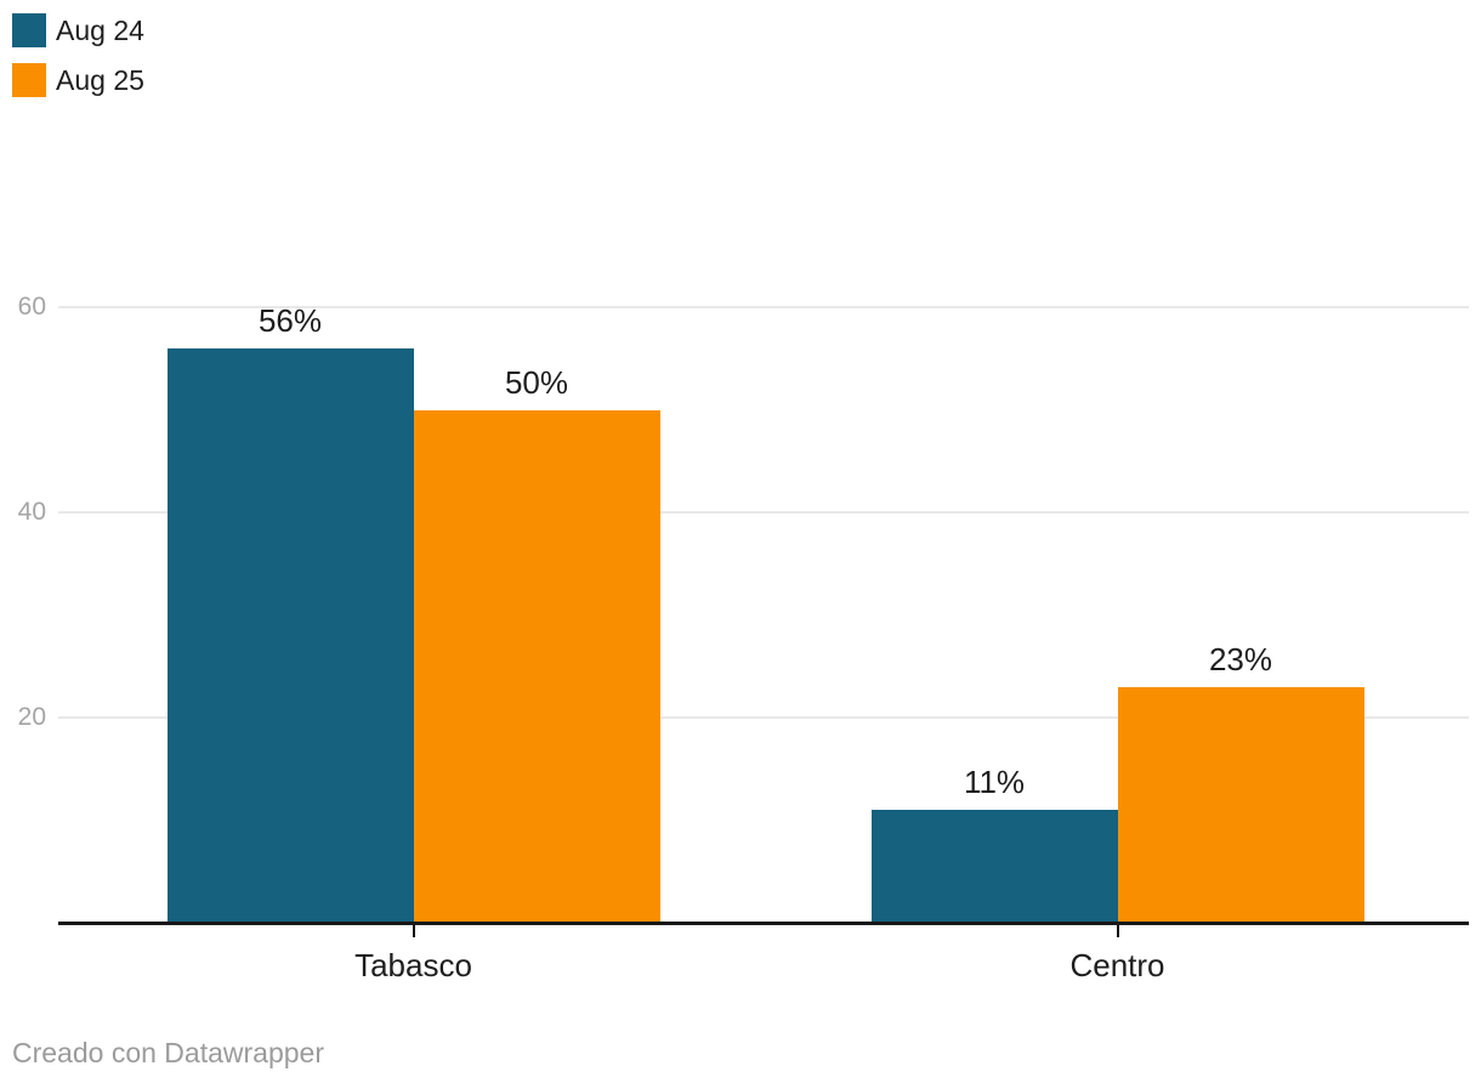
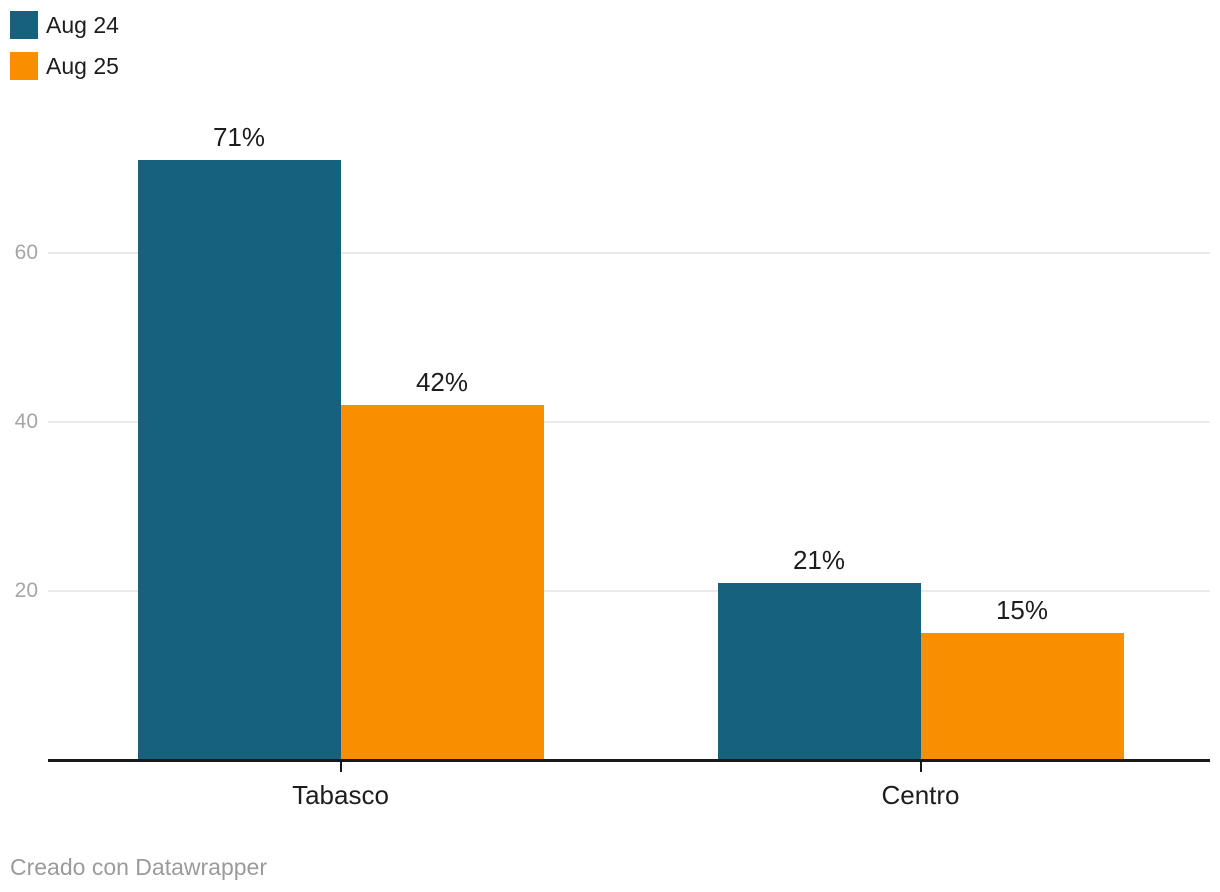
Aug 24/Tabasco: 56% -> 71%
Aug 25/Tabasco: 50% -> 42%
Aug 24/Centro: 11% -> 21%
Aug 25/Centro: 23% -> 15%
